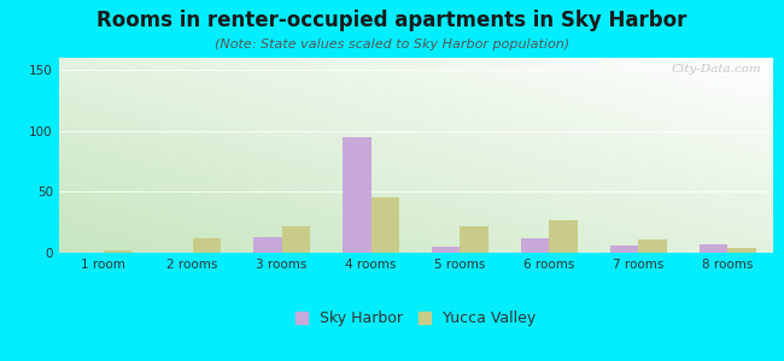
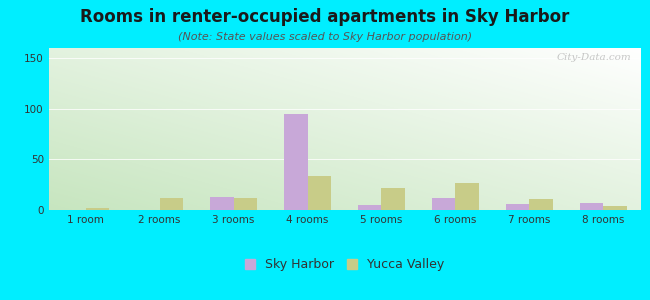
Yucca Valley/3 rooms: 22 -> 12
Yucca Valley/4 rooms: 45 -> 34
